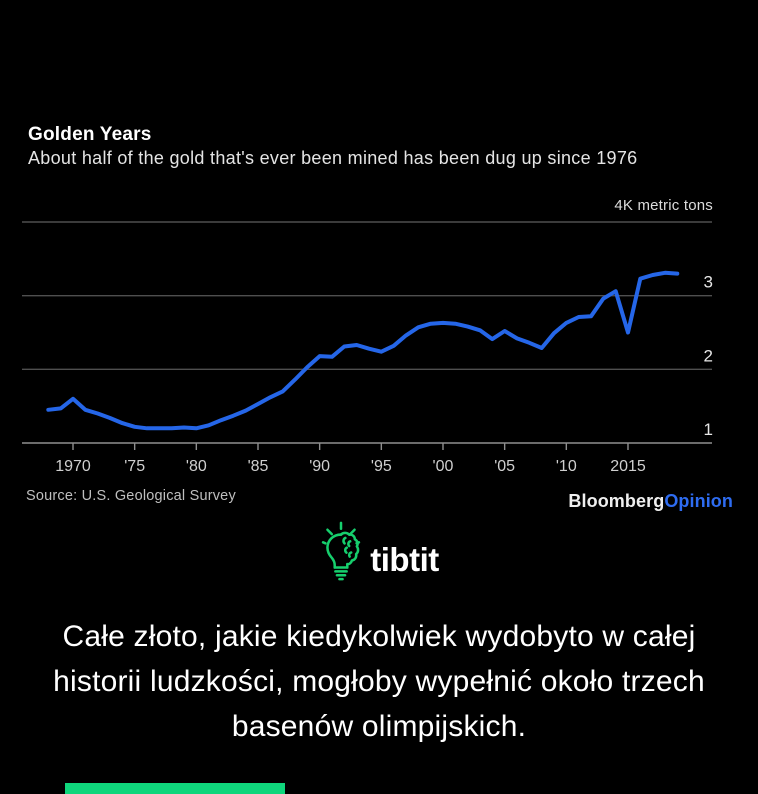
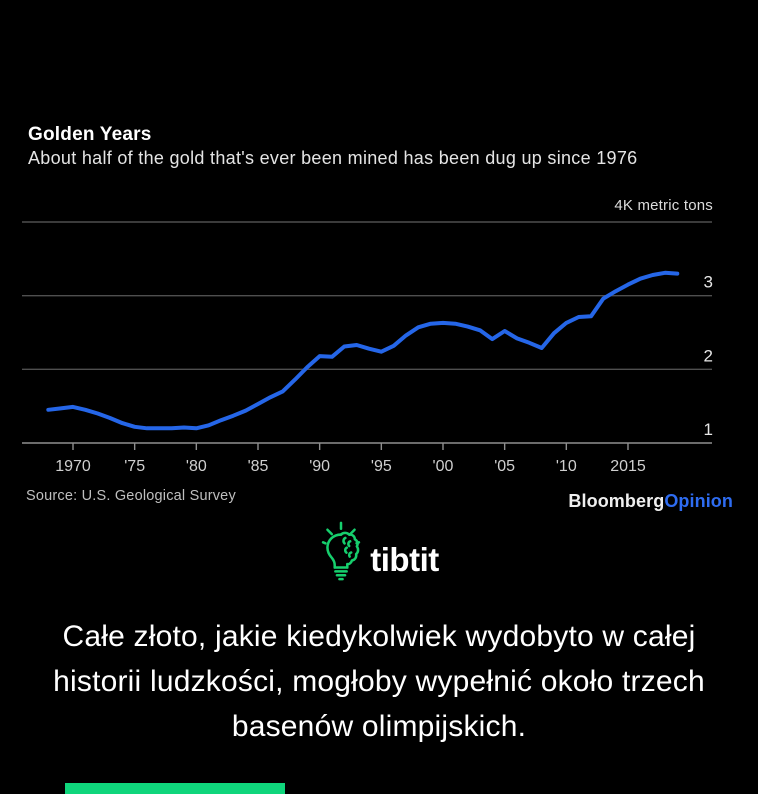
1970: 1.6 -> 1.5
2015: 2.5 -> 3.1
